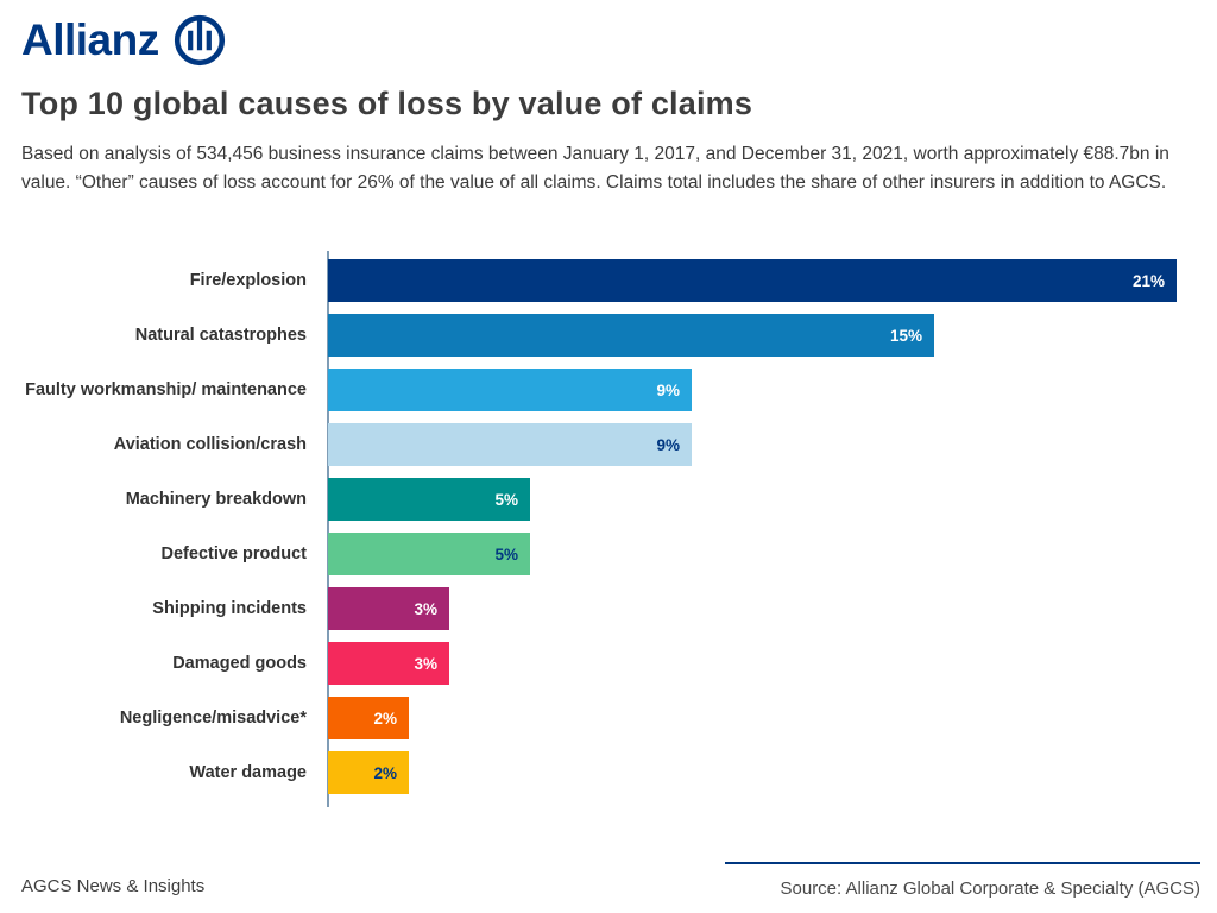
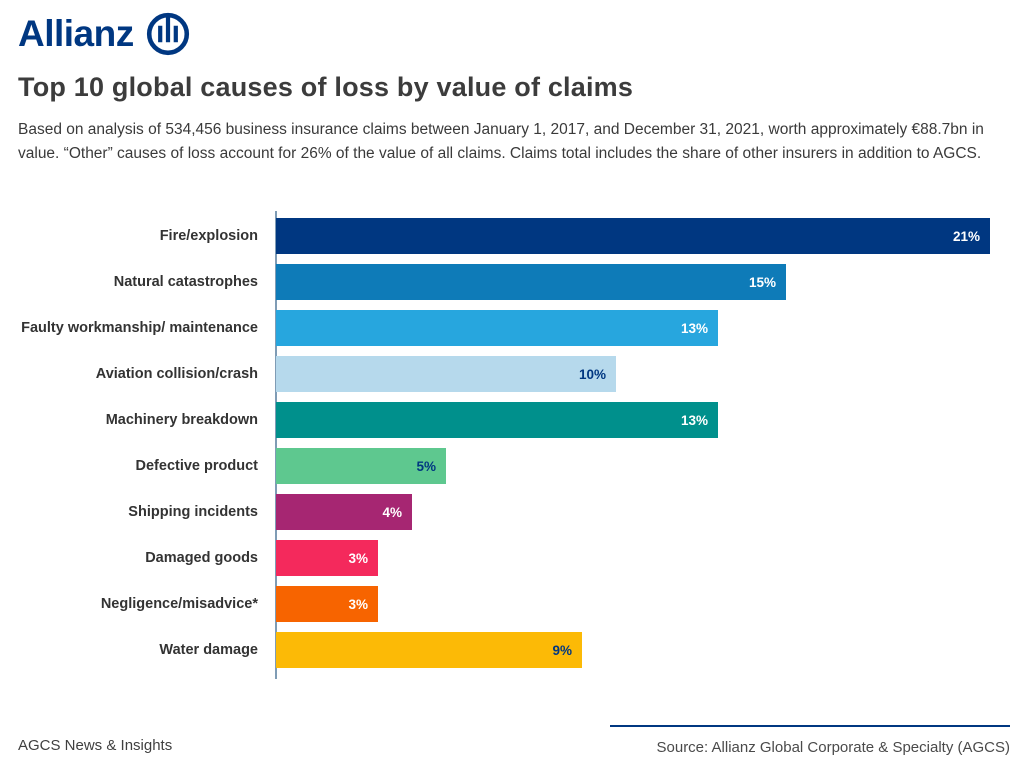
Faulty workmanship/ maintenance: 9% -> 13%
Aviation collision/crash: 9% -> 10%
Machinery breakdown: 5% -> 13%
Shipping incidents: 3% -> 4%
Negligence/misadvice*: 2% -> 3%
Water damage: 2% -> 9%
